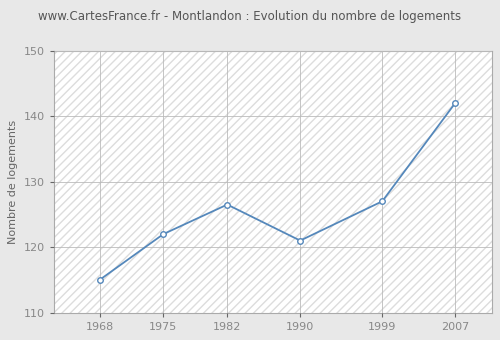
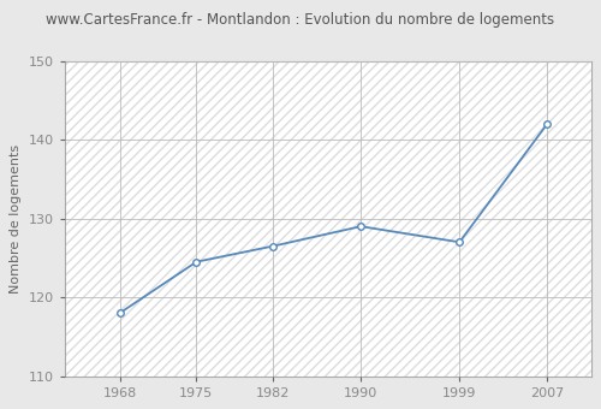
1968: 115.0 -> 118.0
1975: 122.0 -> 124.5
1990: 121.0 -> 129.0
